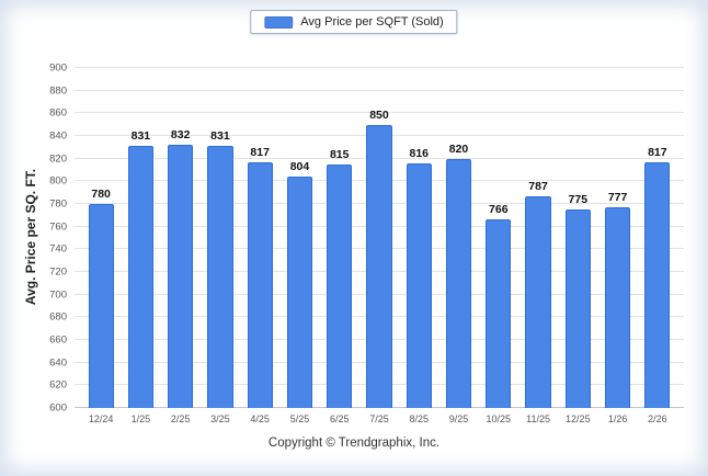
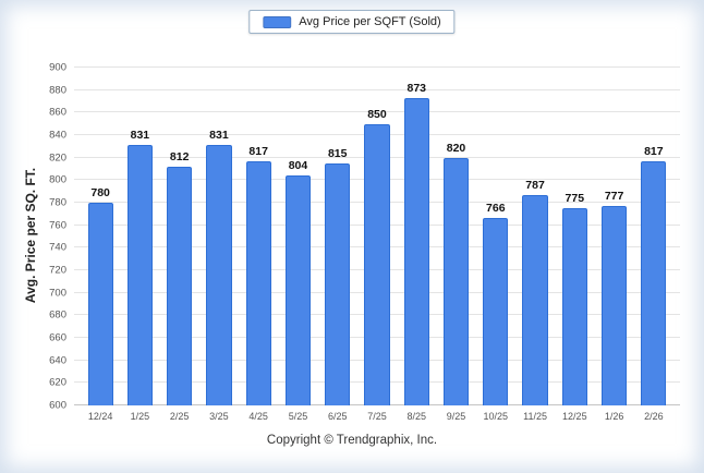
2/25: 832 -> 812
8/25: 816 -> 873
